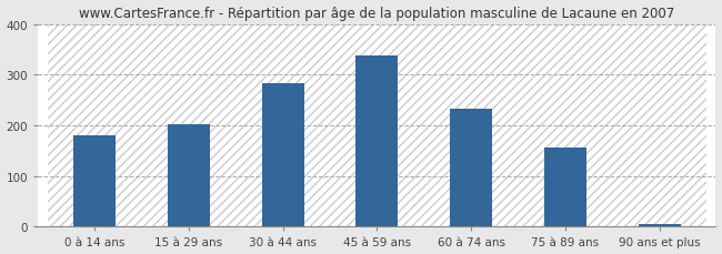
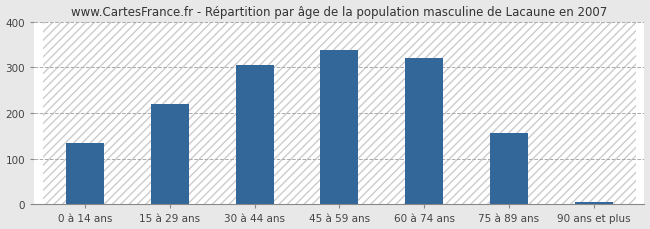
0 à 14 ans: 181 -> 135
15 à 29 ans: 203 -> 220
30 à 44 ans: 282 -> 305
60 à 74 ans: 232 -> 320
